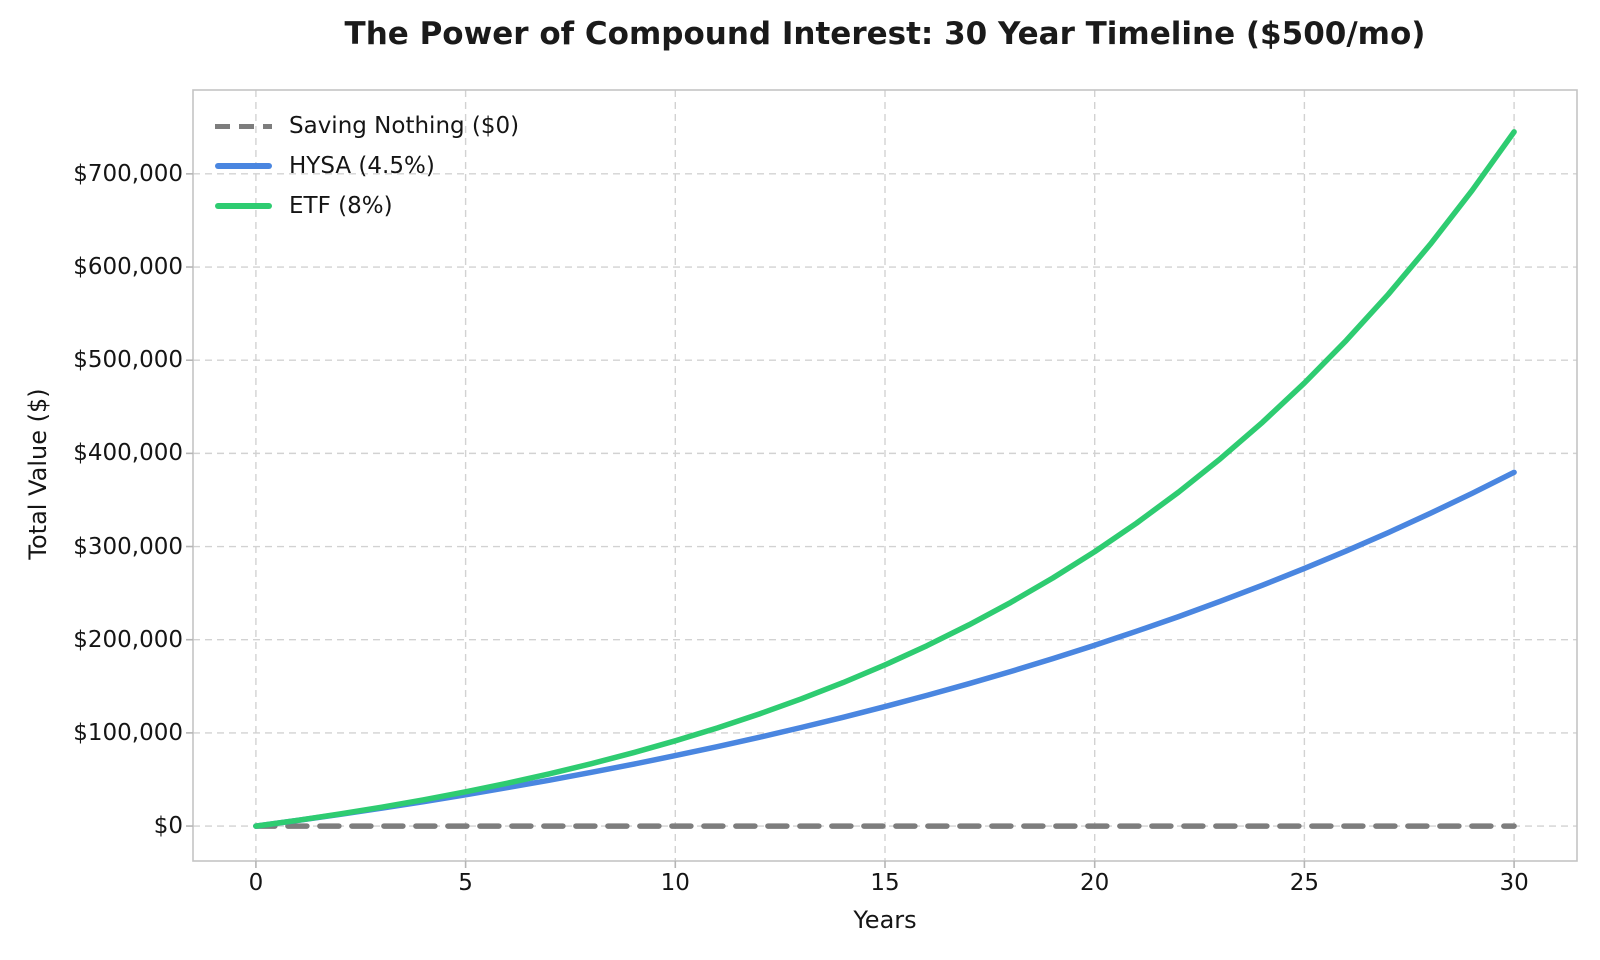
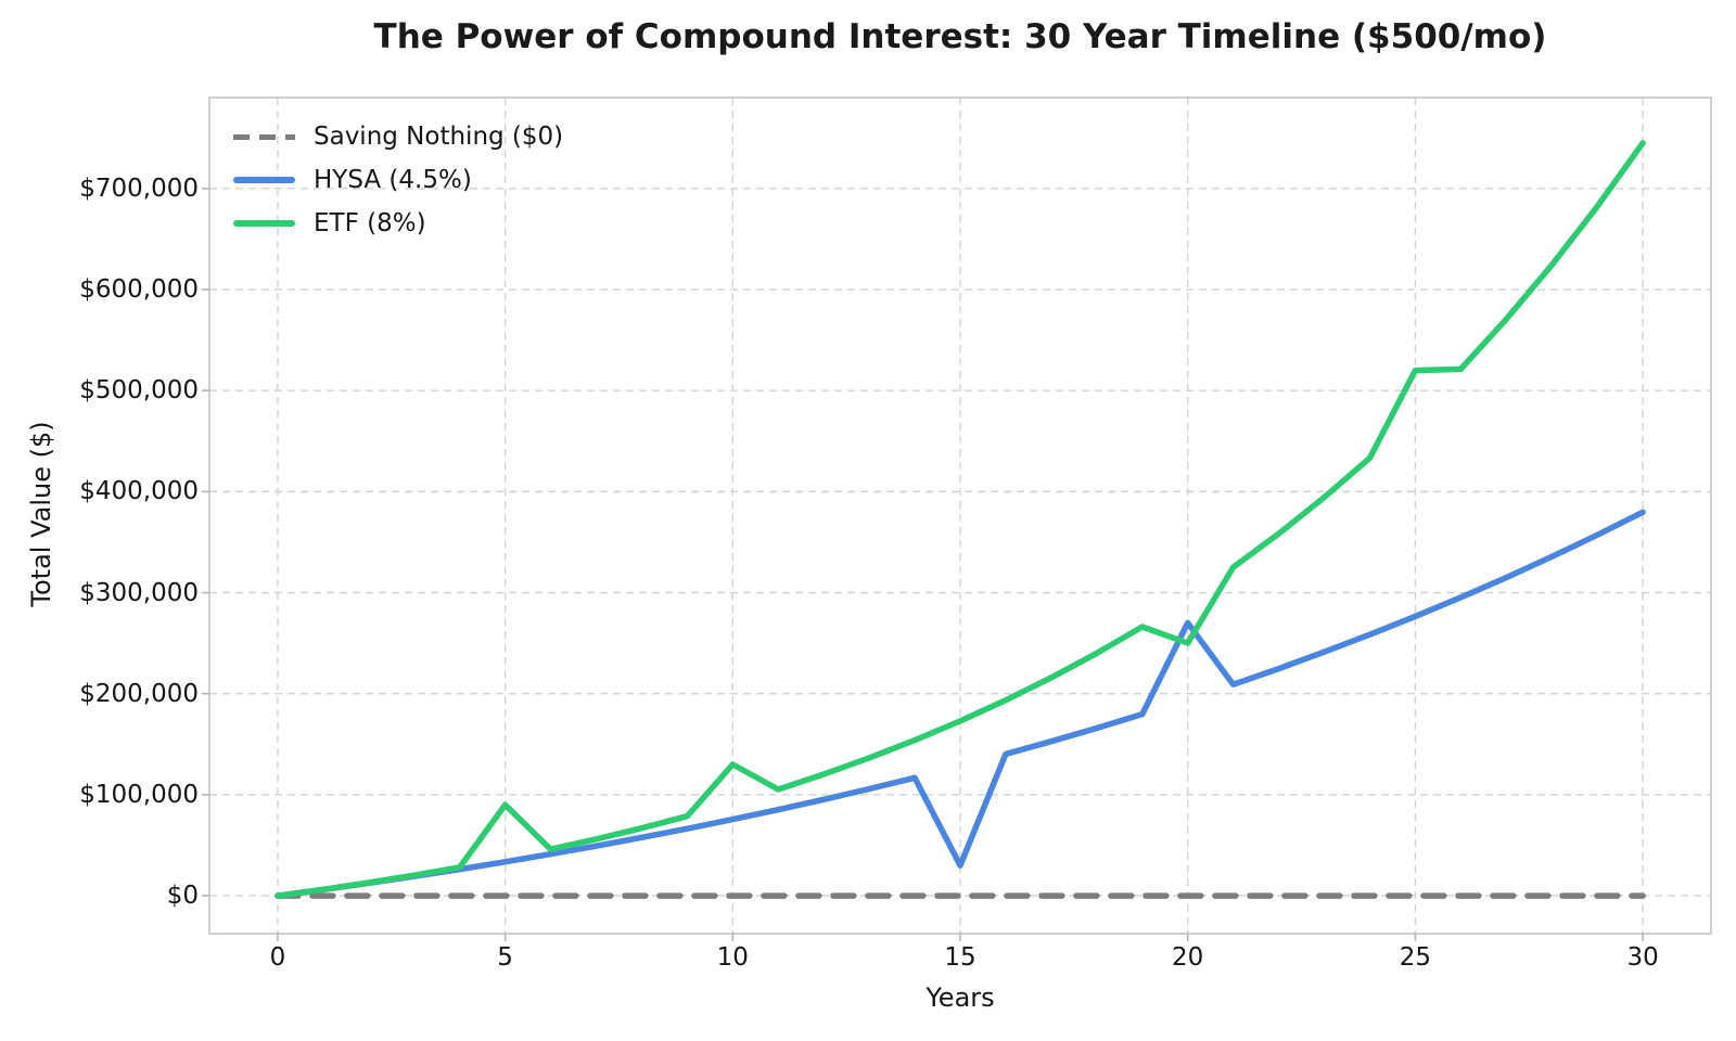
ETF (8%)/5: $40000 -> $90000
ETF (8%)/10: $90000 -> $130000
HYSA (4.5%)/15: $130000 -> $30000
HYSA (4.5%)/20: $190000 -> $270000
ETF (8%)/20: $290000 -> $250000
ETF (8%)/25: $480000 -> $520000
